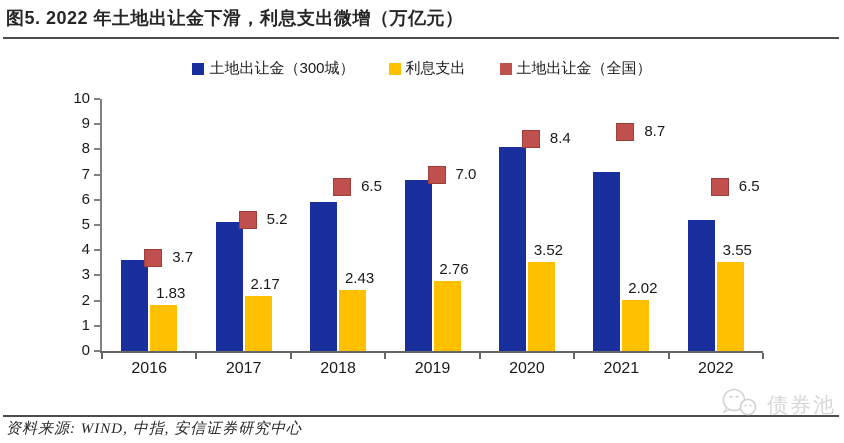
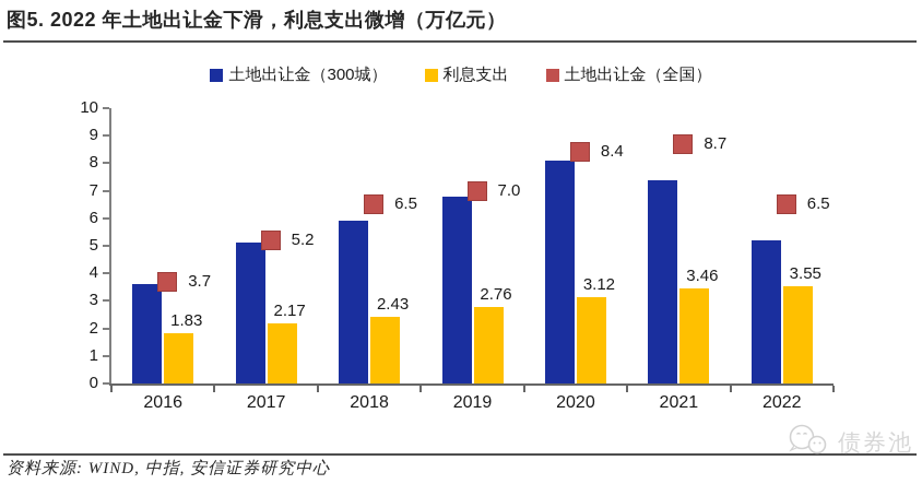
利息支出/2020: 3.52 -> 3.12
土地出让金（300城）/2021: 7.1 -> 7.4
利息支出/2021: 2.02 -> 3.46
